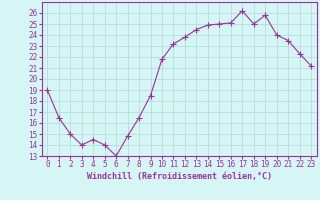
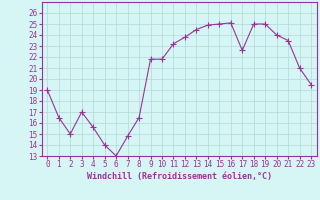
3: 14.0 -> 17.0
4: 14.5 -> 15.6
9: 18.5 -> 21.8
17: 26.2 -> 22.6
19: 25.8 -> 25.0
22: 22.3 -> 21.0
23: 21.2 -> 19.5
